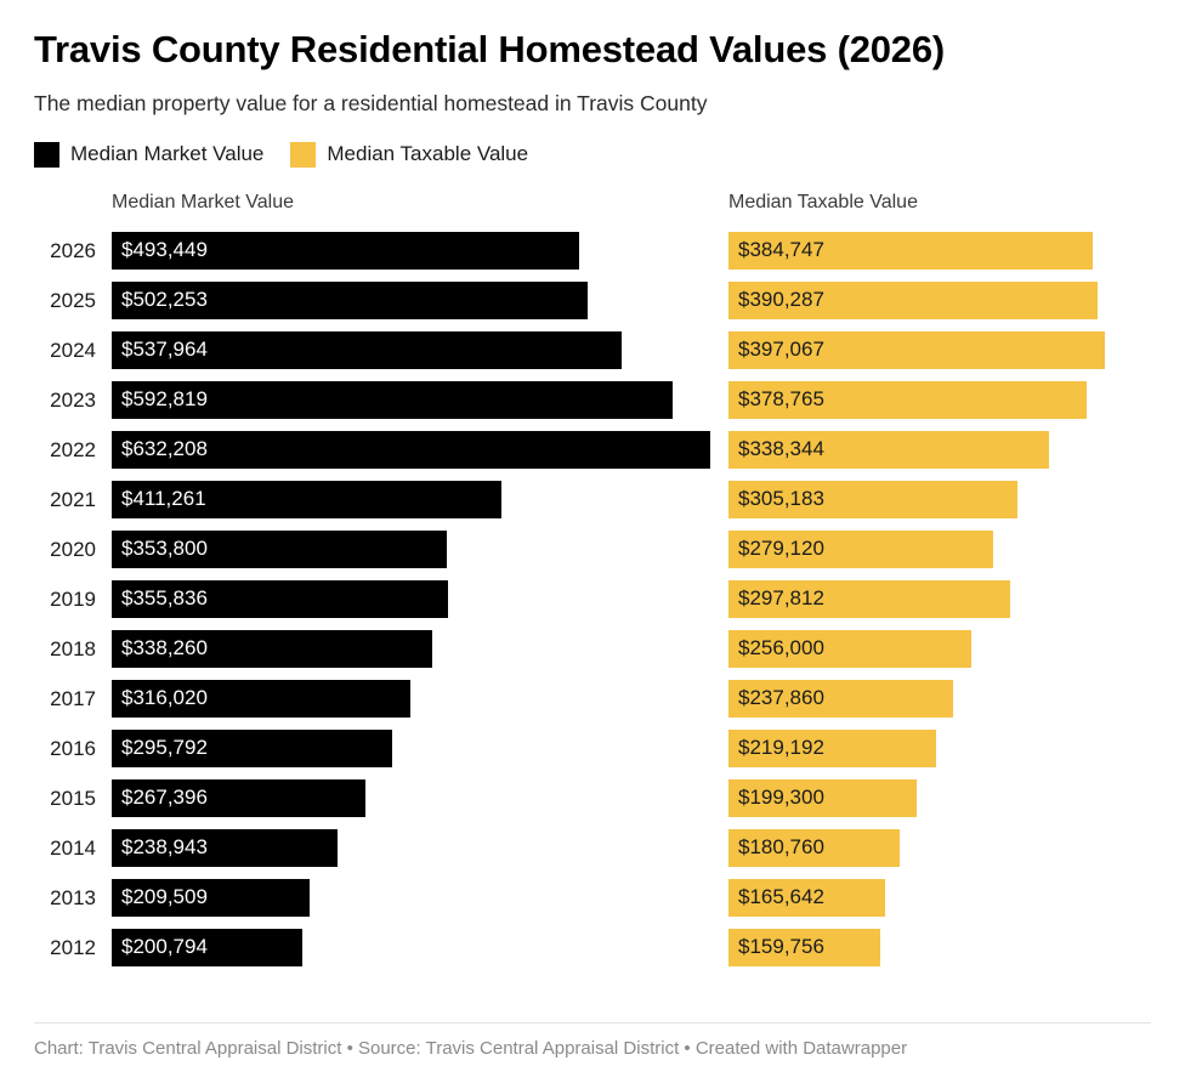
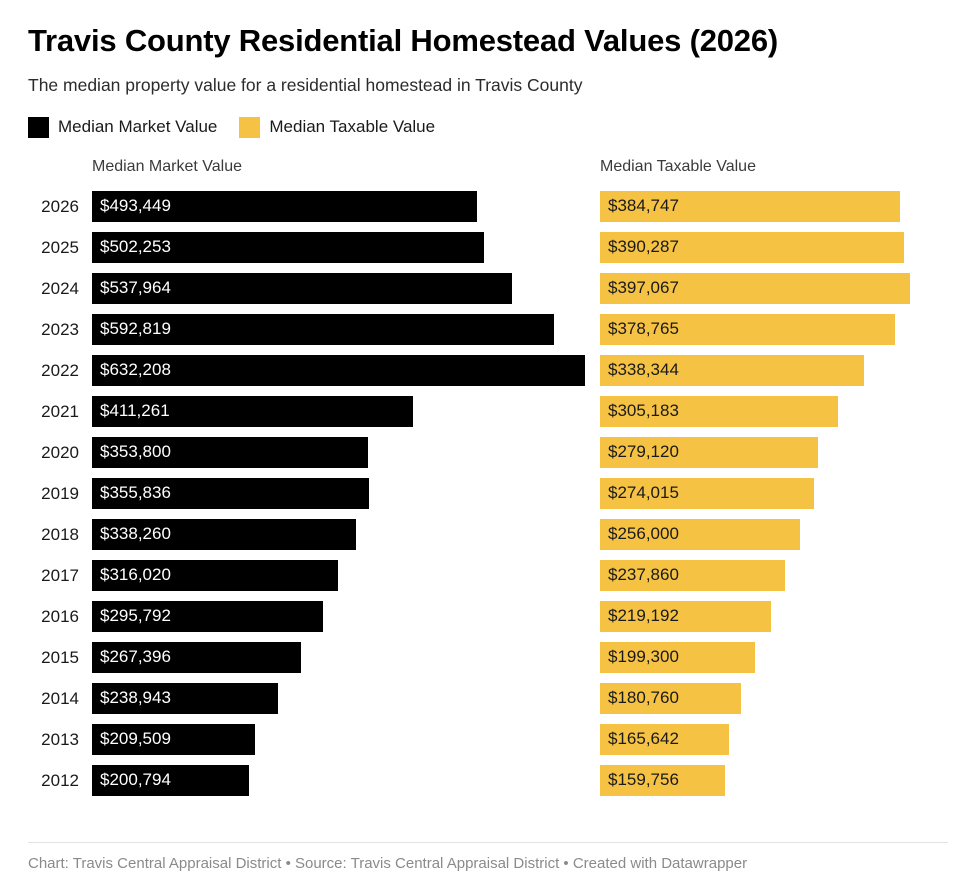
Median Taxable Value/2019: $297,812 -> $274,015
